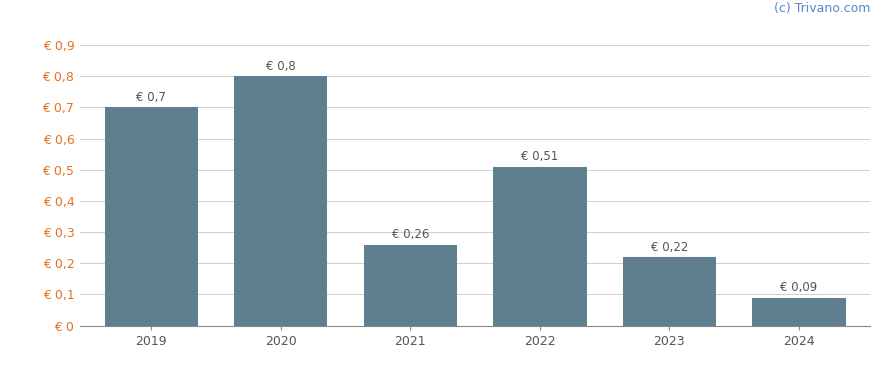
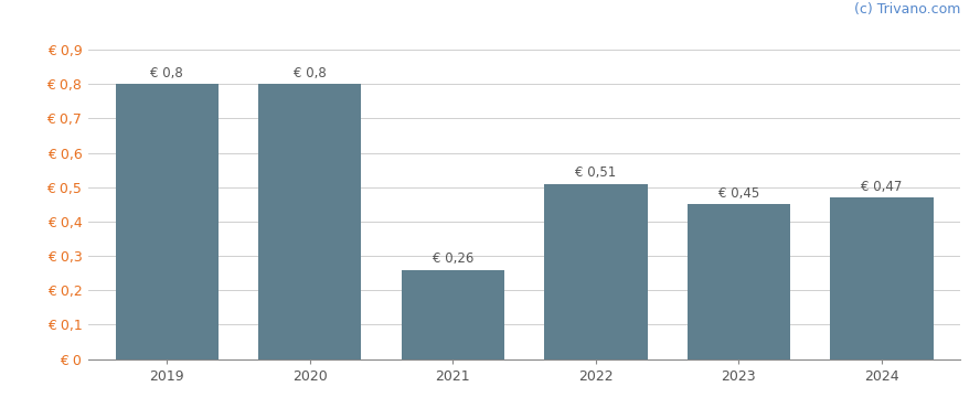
2019: 0,7 -> 0,8
2023: 0,22 -> 0,45
2024: 0,09 -> 0,47
